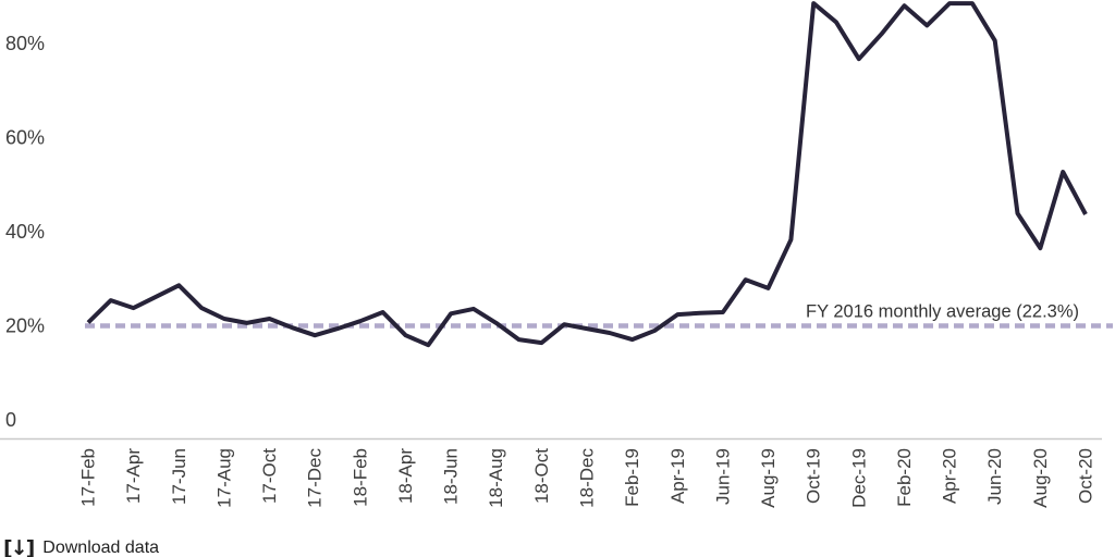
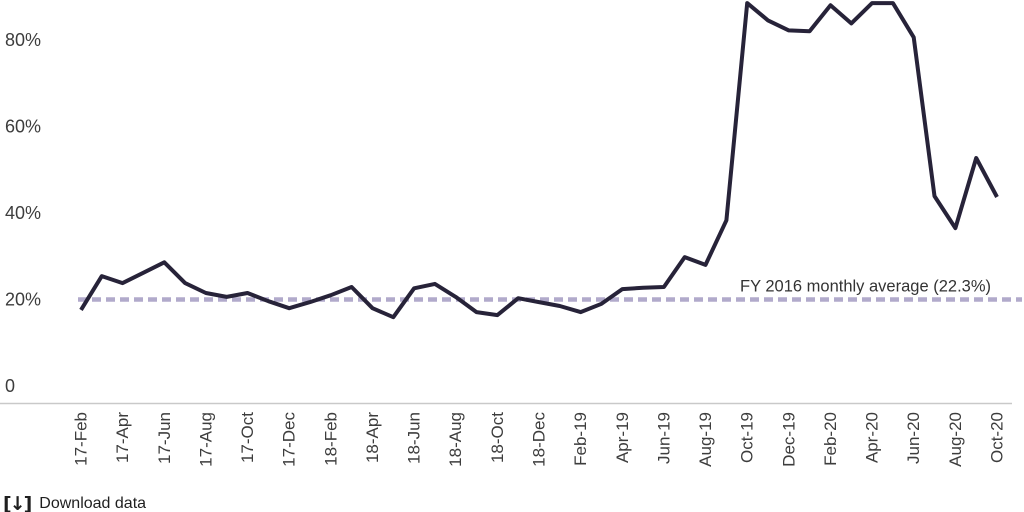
17-Feb: 23% -> 20%
Dec-19: 79% -> 84%
